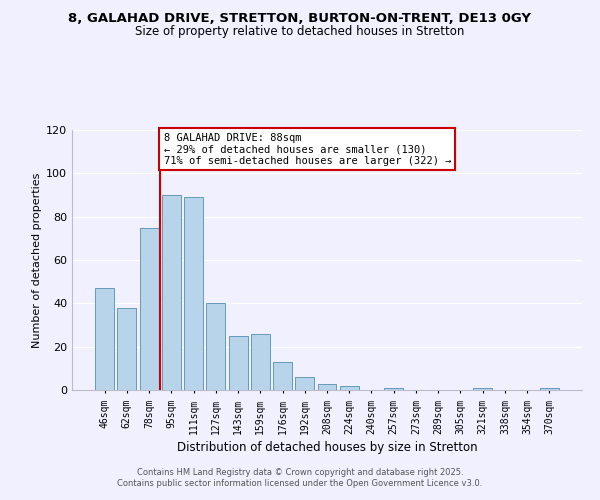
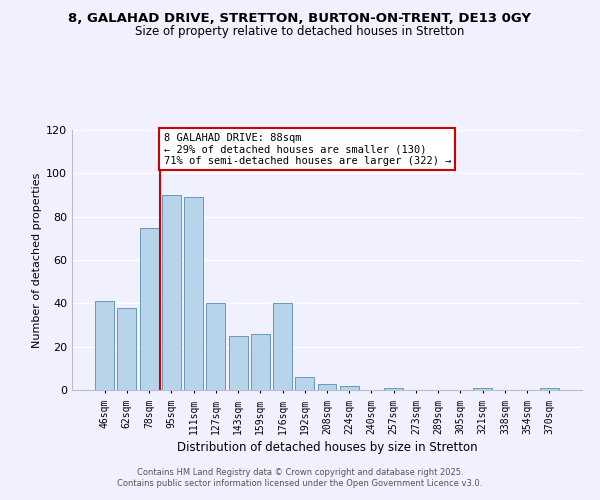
46sqm: 47 -> 41
176sqm: 13 -> 40
